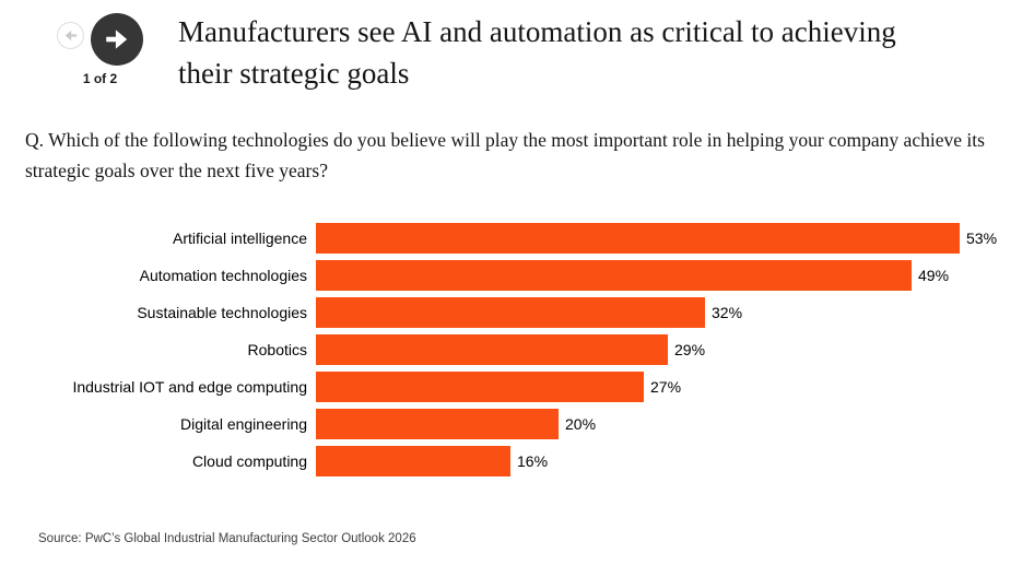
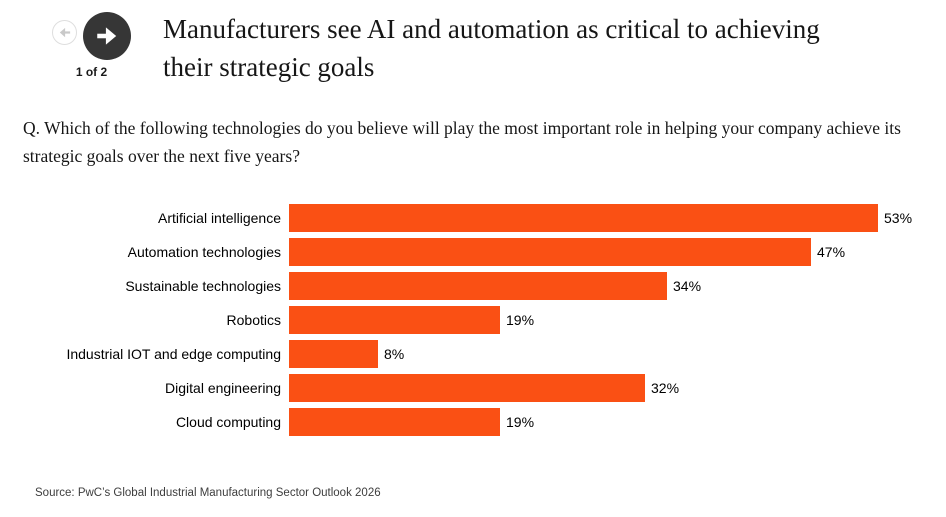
Automation technologies: 49% -> 47%
Sustainable technologies: 32% -> 34%
Robotics: 29% -> 19%
Industrial IOT and edge computing: 27% -> 8%
Digital engineering: 20% -> 32%
Cloud computing: 16% -> 19%
